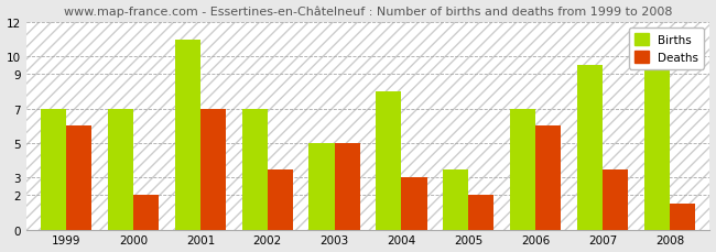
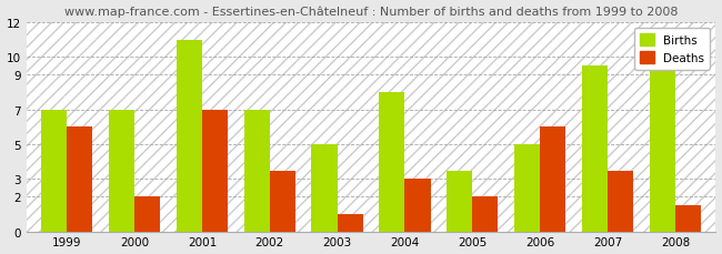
Deaths/2003: 5.0 -> 1.0
Births/2006: 7.0 -> 5.0
